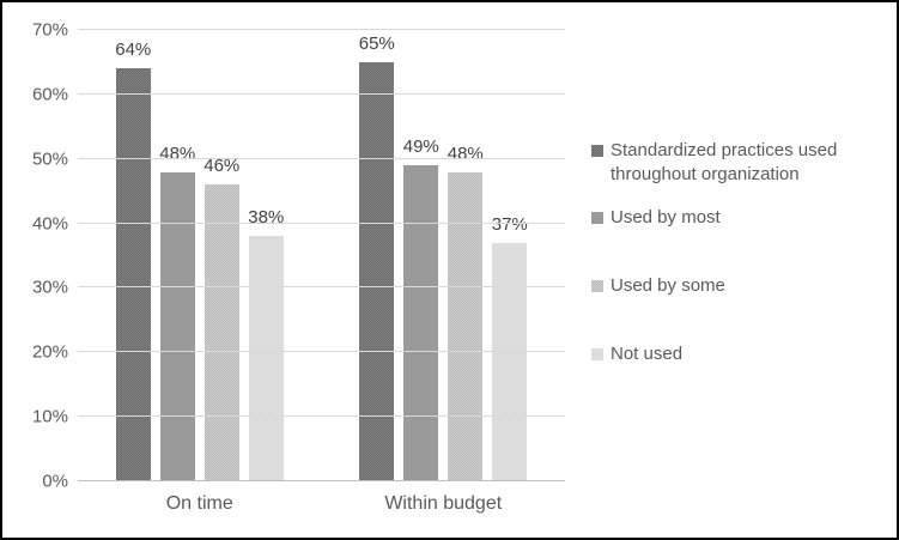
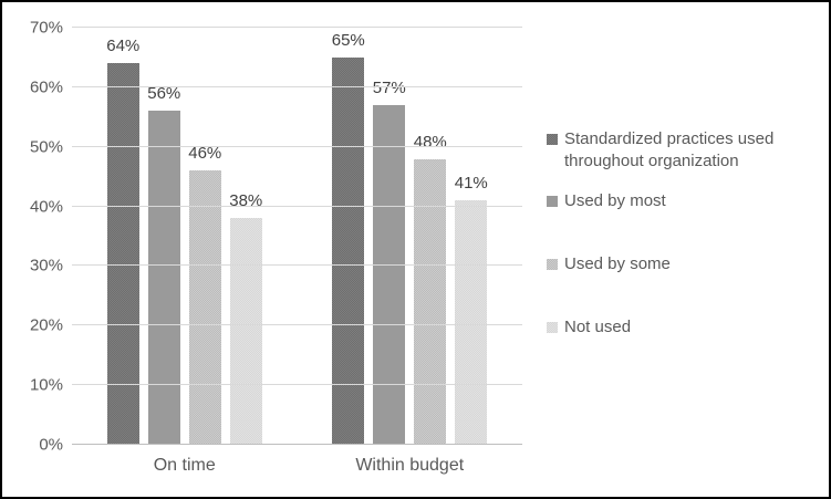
Used by most/On time: 48% -> 56%
Used by most/Within budget: 49% -> 57%
Not used/Within budget: 37% -> 41%
